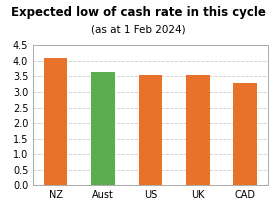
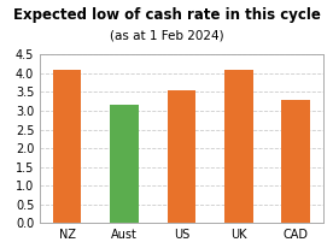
Aust: 3.65 -> 3.15
UK: 3.55 -> 4.10
